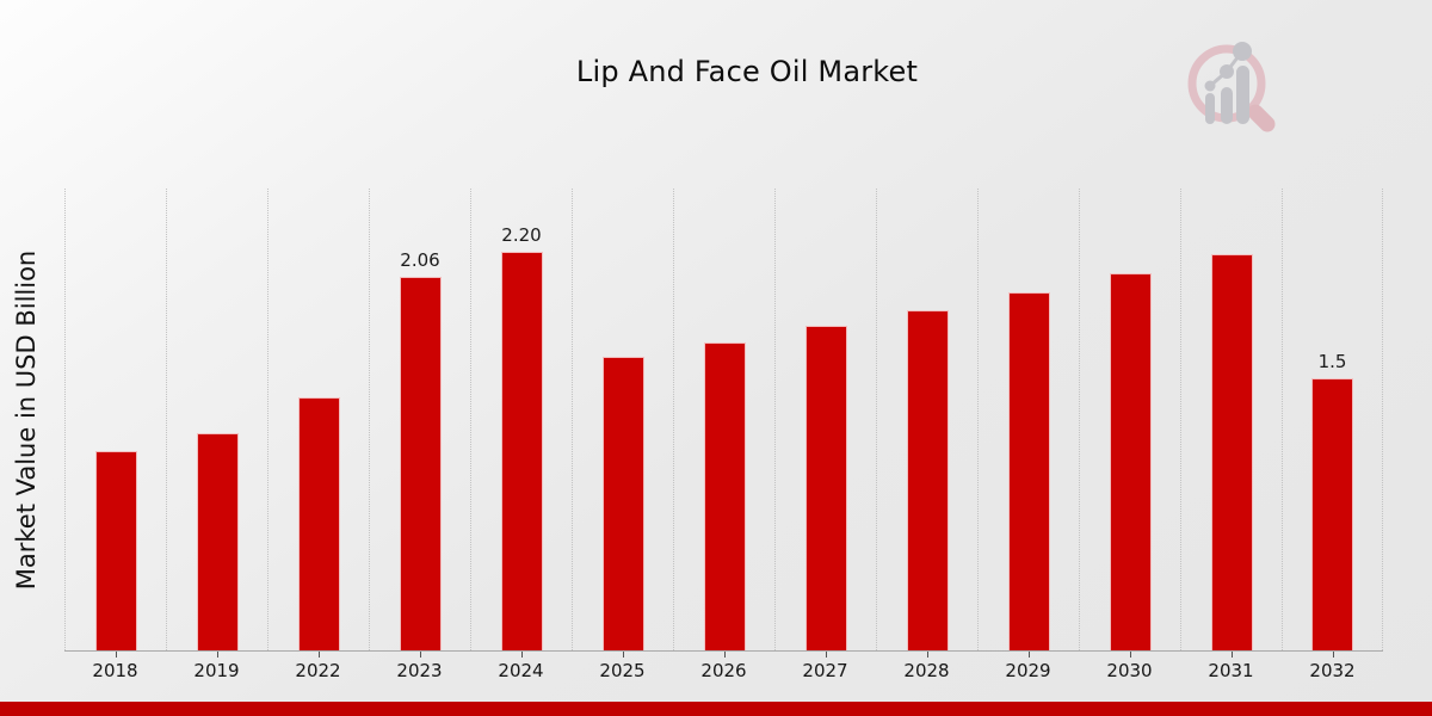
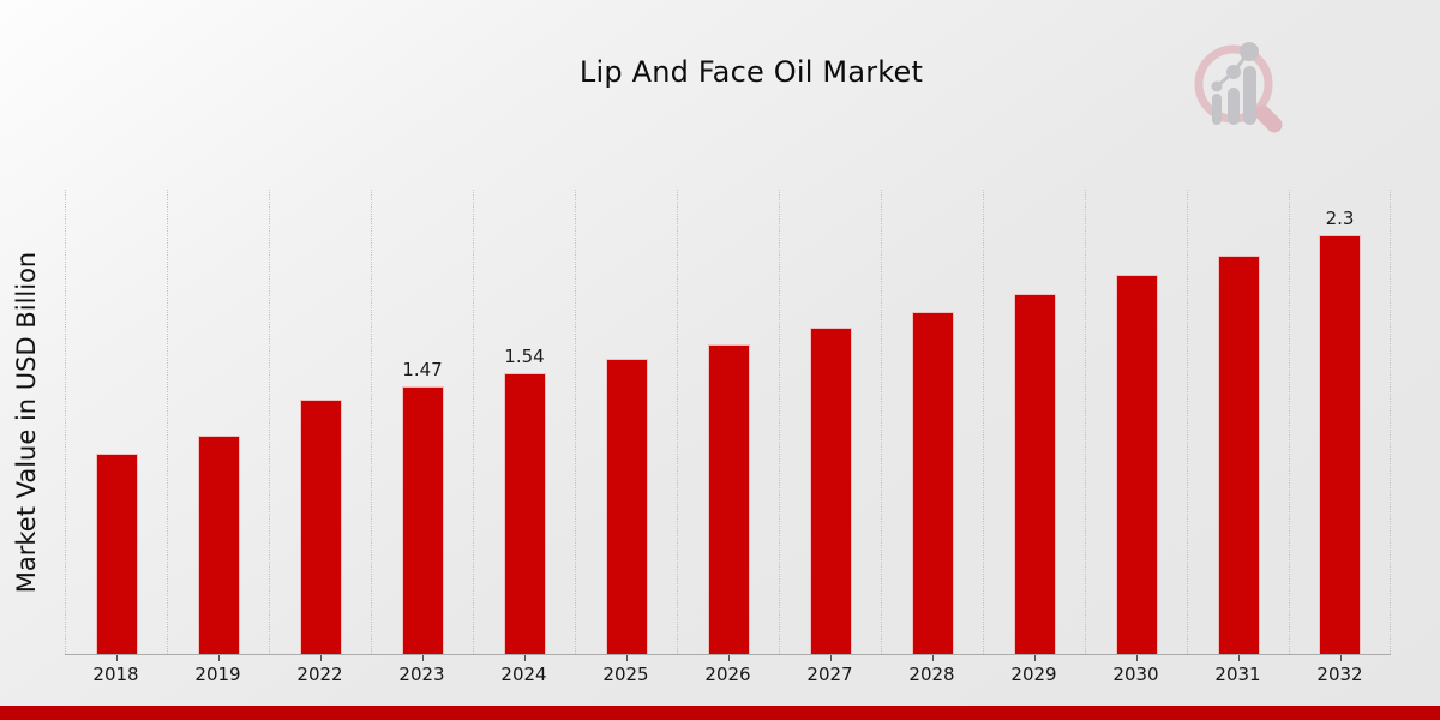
2023: 2.06 -> 1.47
2024: 2.20 -> 1.54
2032: 1.5 -> 2.3
